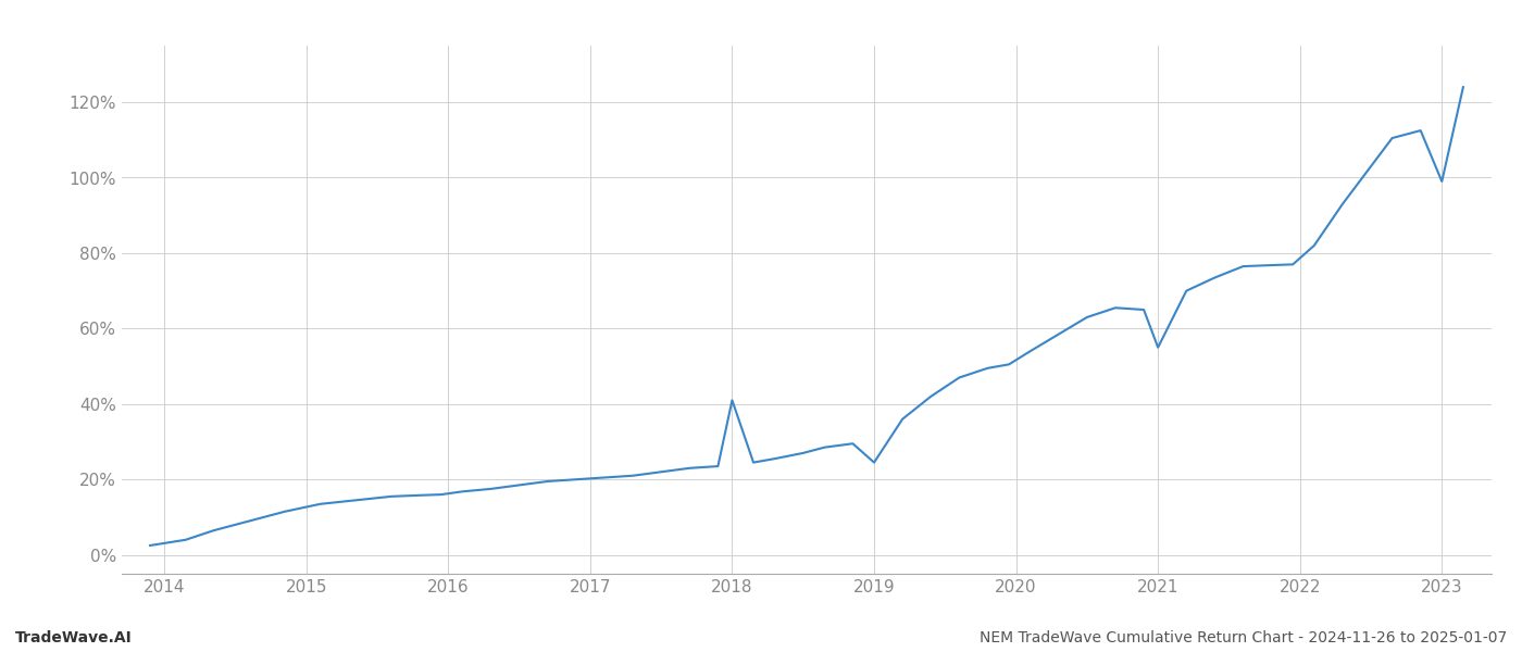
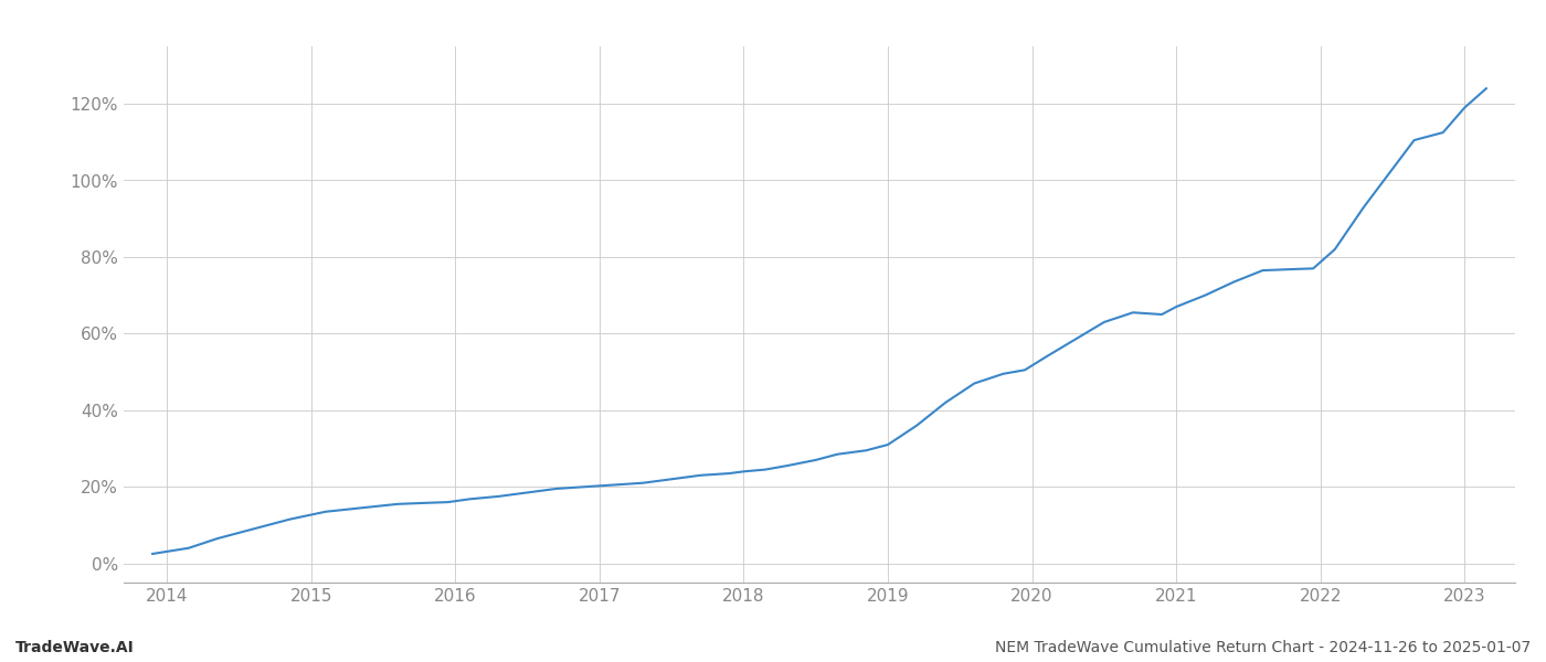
2018: 41.0% -> 24.0%
2019: 24.5% -> 31.0%
2021: 55.0% -> 67.0%
2023: 99.0% -> 119.0%
